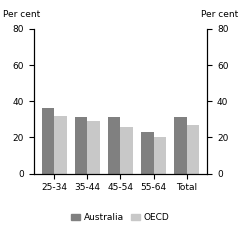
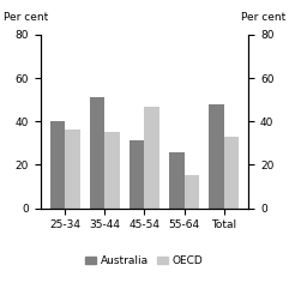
Australia/25-34: 36 -> 40
OECD/25-34: 32 -> 36
Australia/35-44: 31 -> 51
OECD/35-44: 29 -> 35
OECD/45-54: 26 -> 47
Australia/55-64: 23 -> 26
OECD/55-64: 20 -> 15
Australia/Total: 31 -> 48
OECD/Total: 27 -> 33
